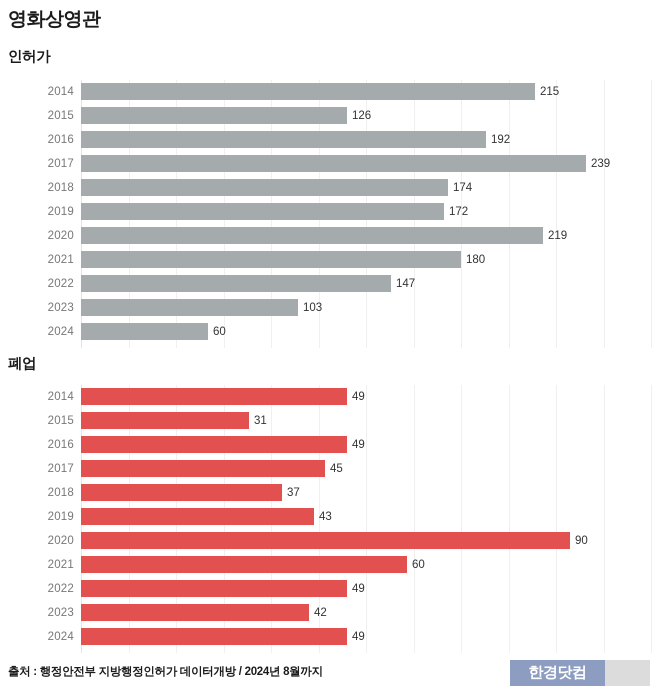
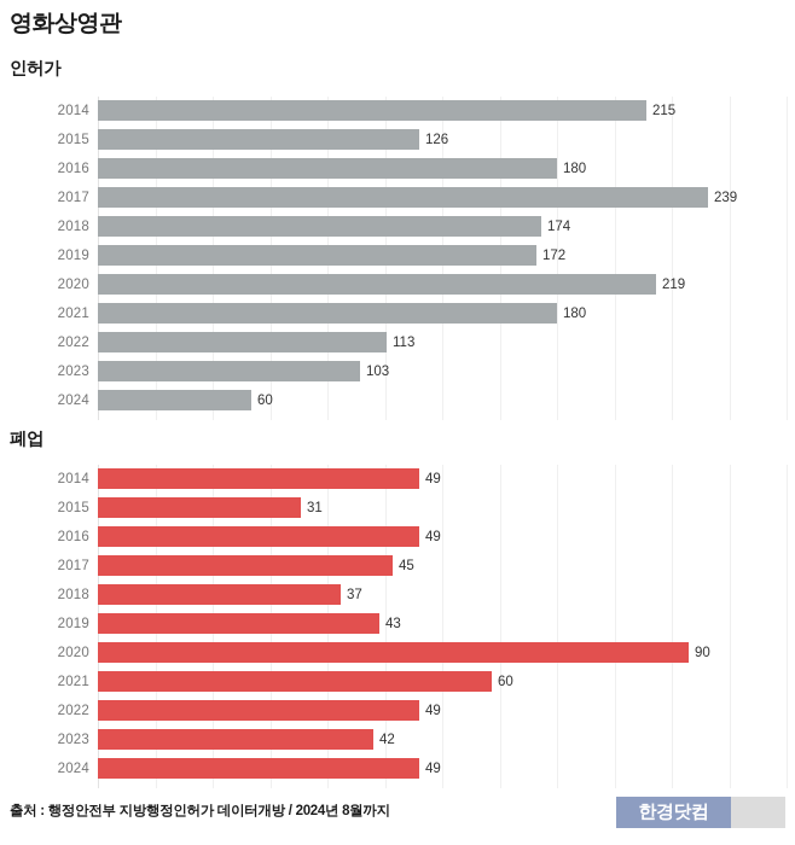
인허가/2016: 192 -> 180
인허가/2022: 147 -> 113
